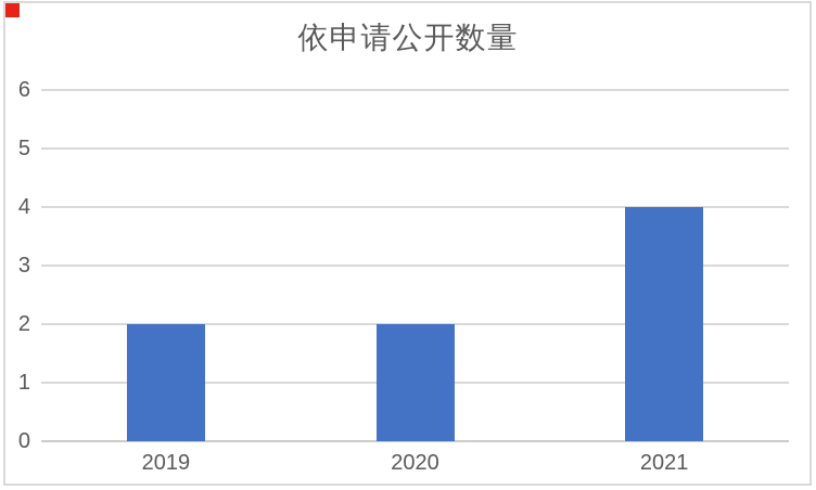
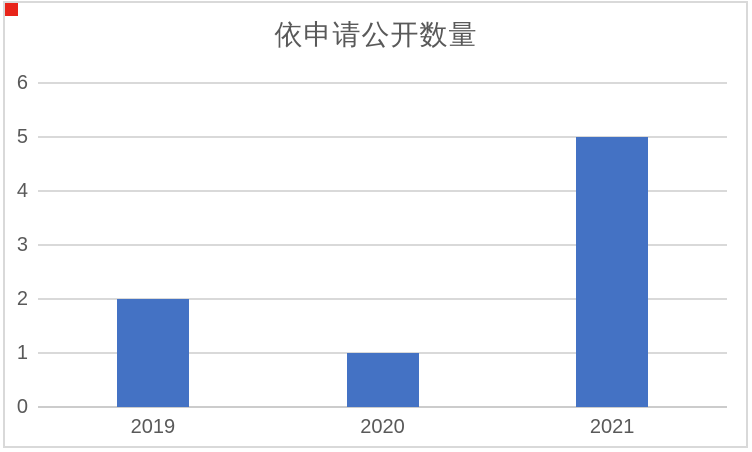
2020: 2 -> 1
2021: 4 -> 5
